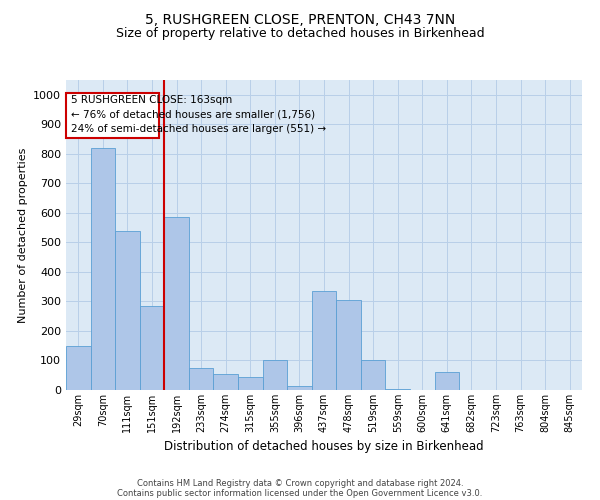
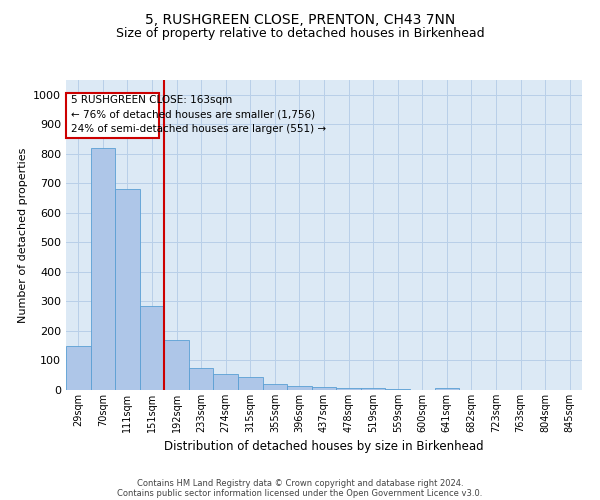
111sqm: 540 -> 680
192sqm: 585 -> 170
355sqm: 100 -> 22
437sqm: 335 -> 10
478sqm: 305 -> 8
519sqm: 100 -> 8
641sqm: 60 -> 8
